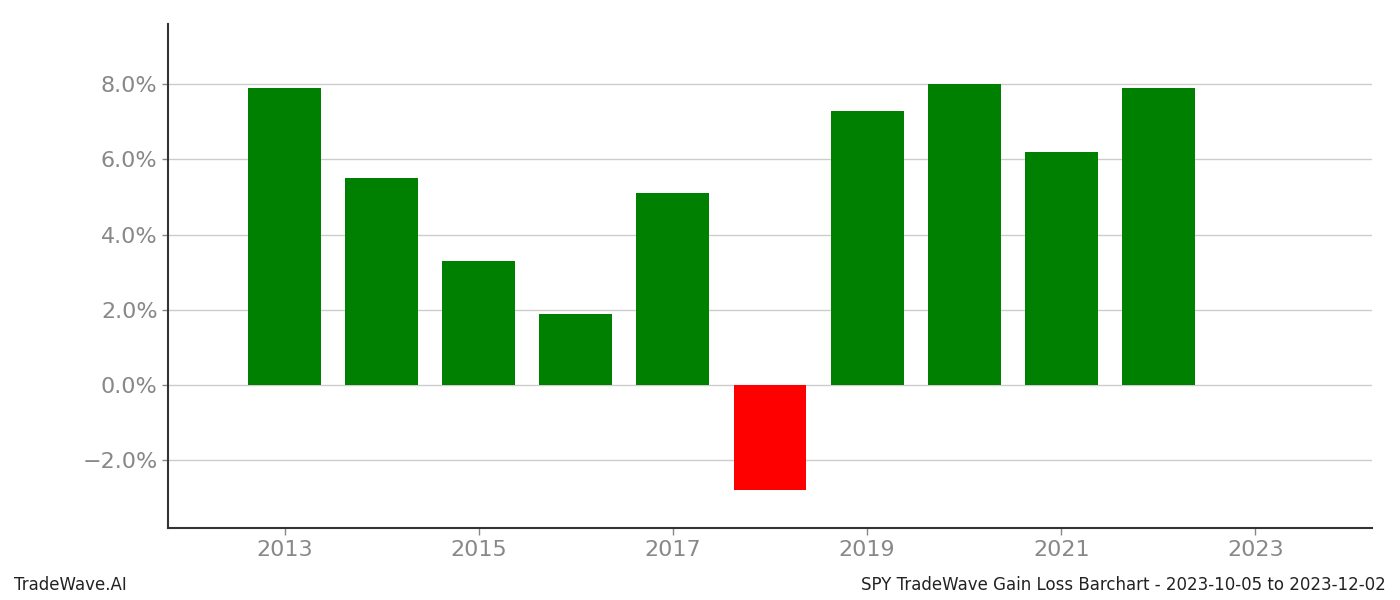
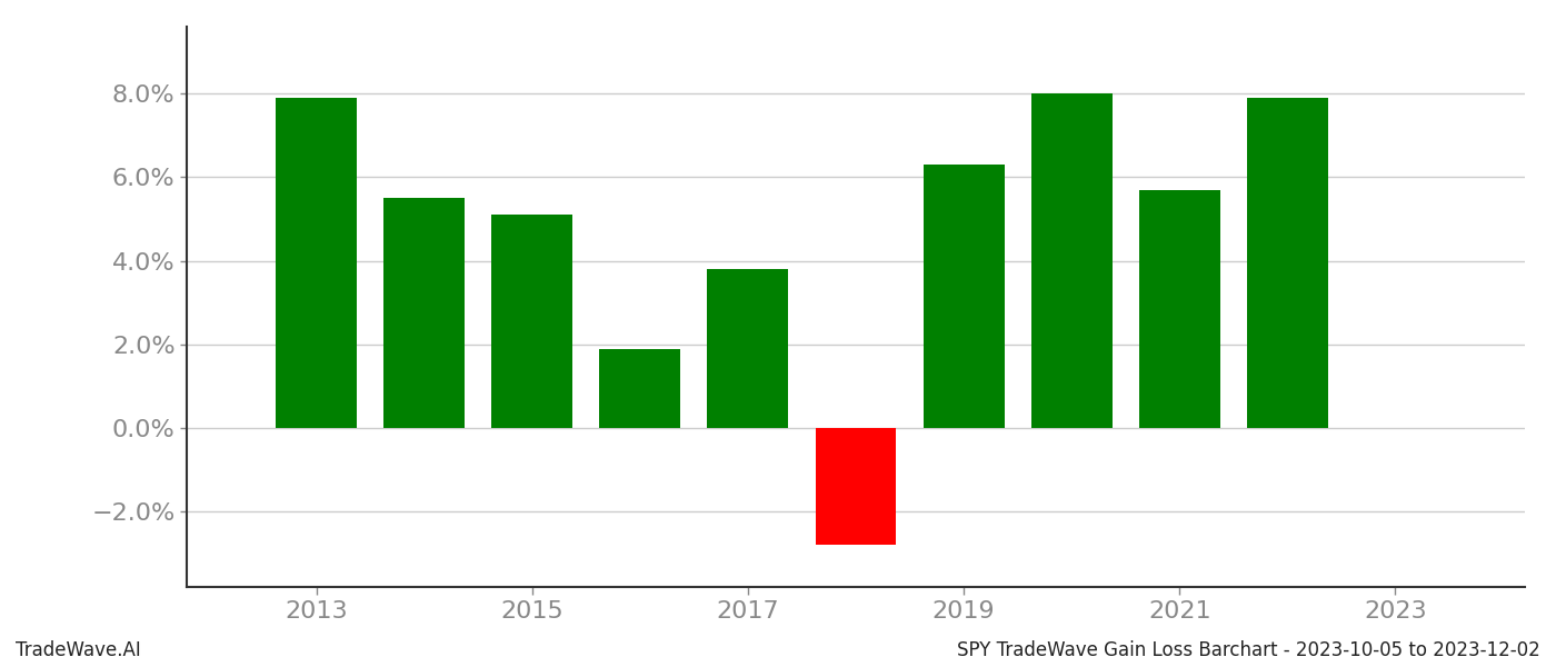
2015: 3.3% -> 5.1%
2017: 5.1% -> 3.8%
2019: 7.3% -> 6.3%
2021: 6.2% -> 5.7%
